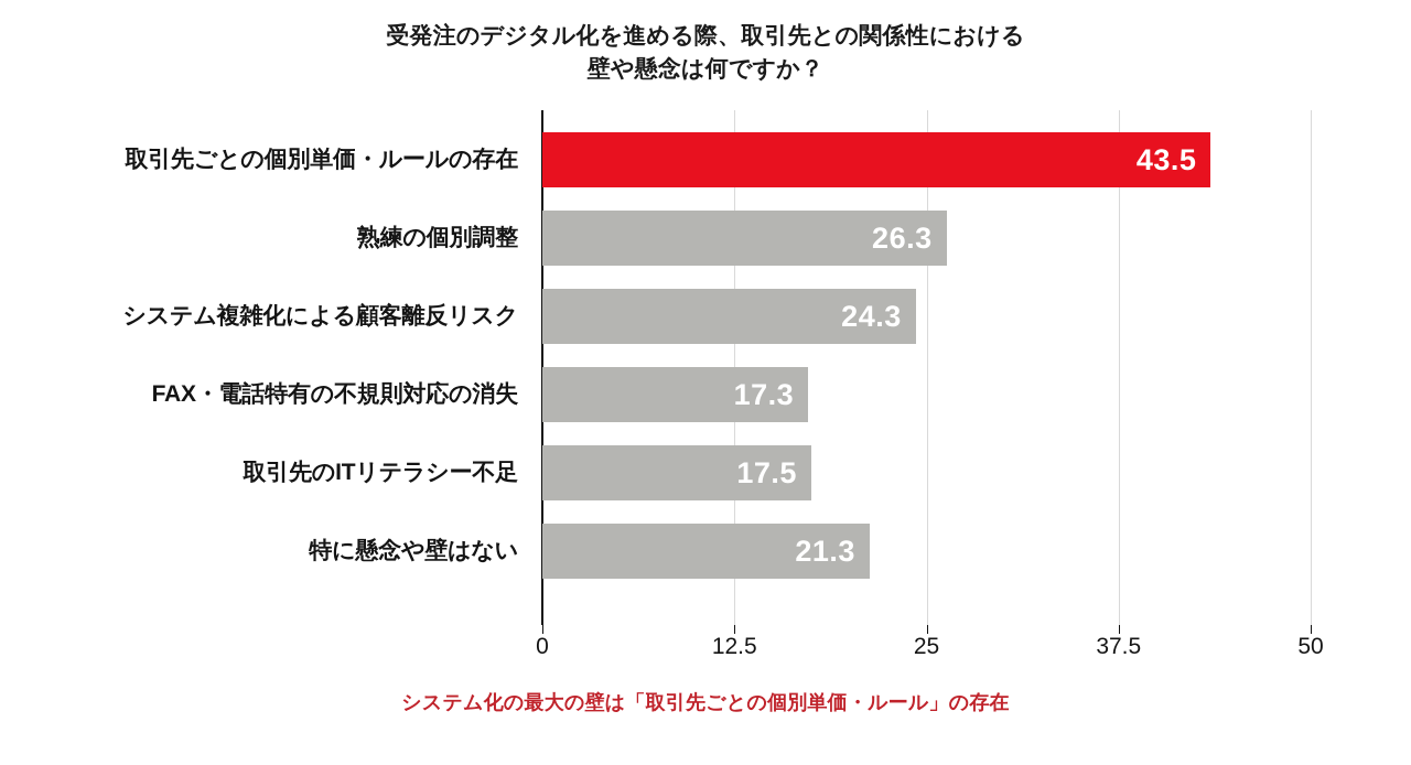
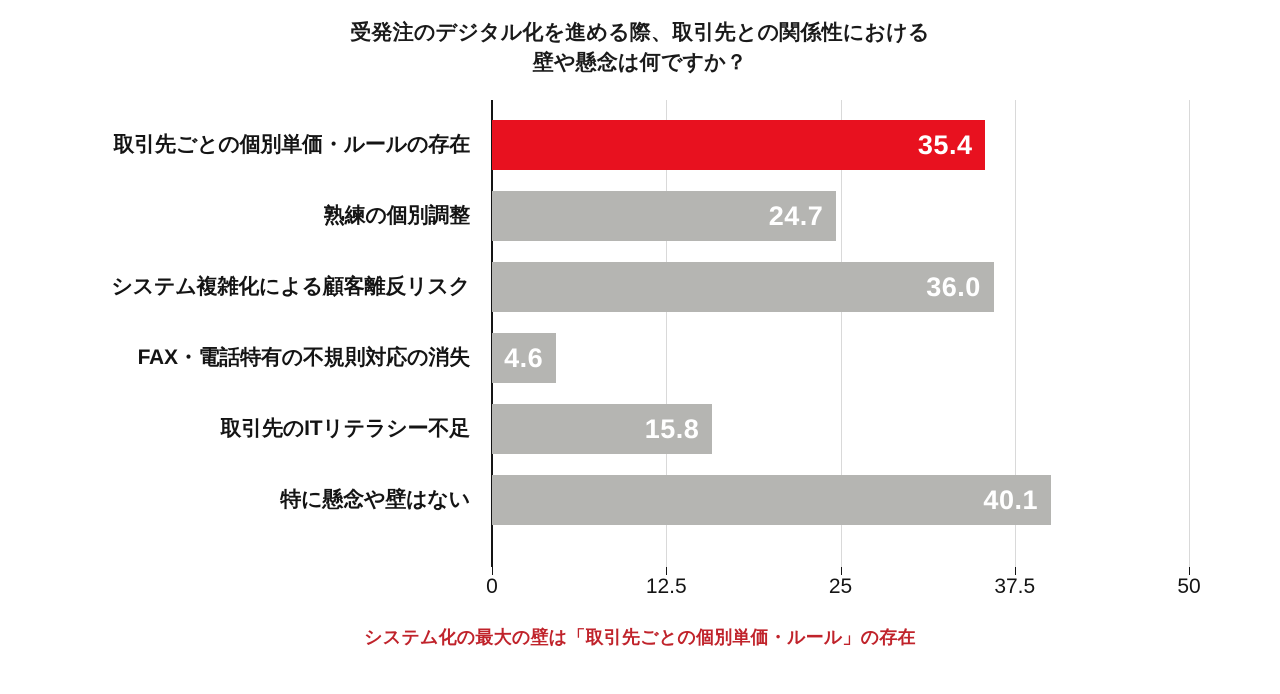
取引先ごとの個別単価・ルールの存在: 43.5 -> 35.4
熟練の個別調整: 26.3 -> 24.7
システム複雑化による顧客離反リスク: 24.3 -> 36.0
FAX・電話特有の不規則対応の消失: 17.3 -> 4.6
取引先のITリテラシー不足: 17.5 -> 15.8
特に懸念や壁はない: 21.3 -> 40.1
